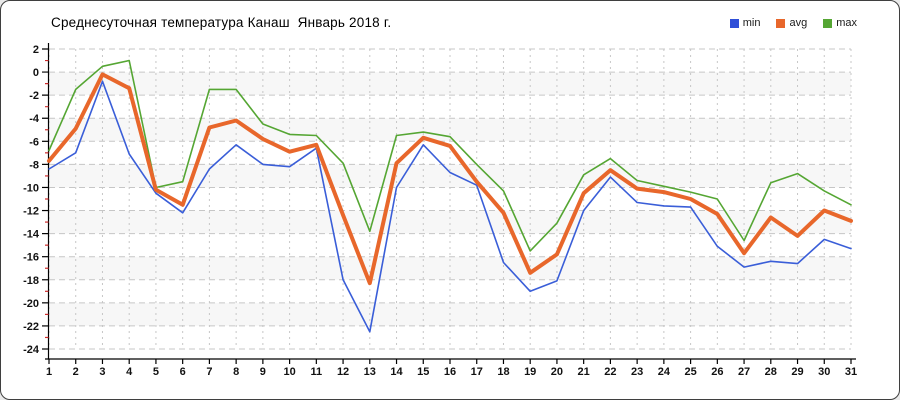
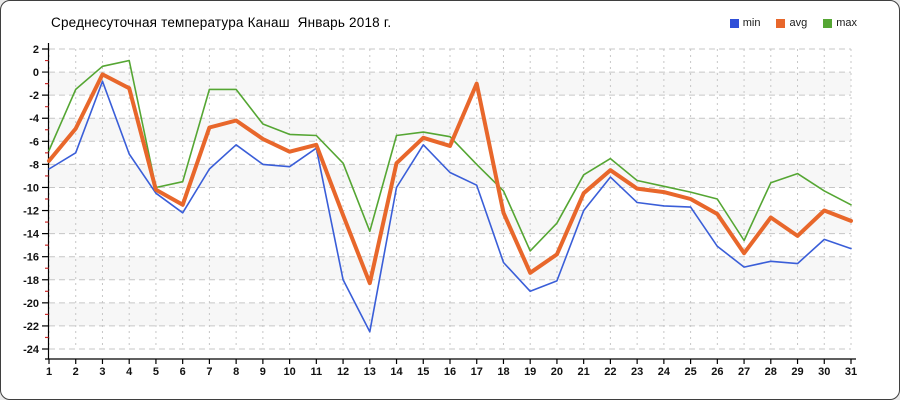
avg/17: -9.5 -> -1.0
